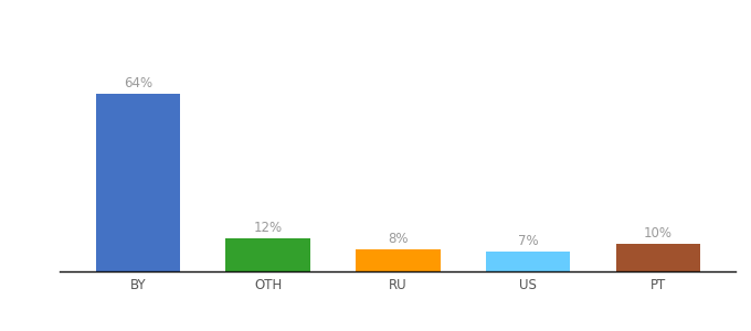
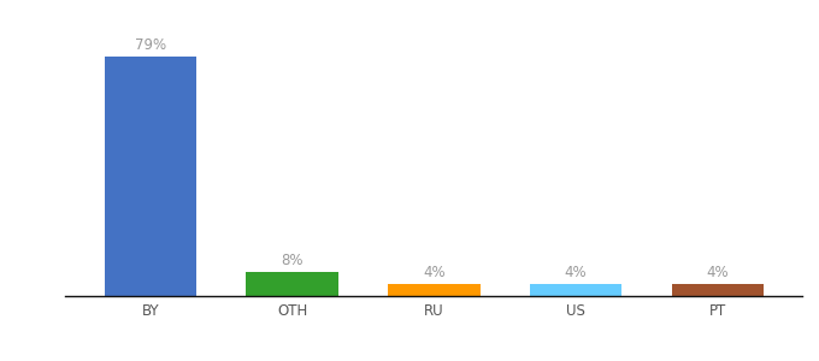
BY: 64% -> 79%
OTH: 12% -> 8%
RU: 8% -> 4%
US: 7% -> 4%
PT: 10% -> 4%
